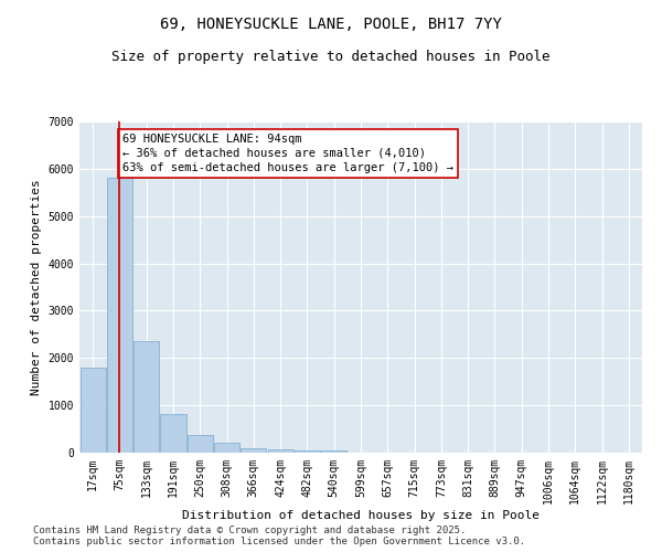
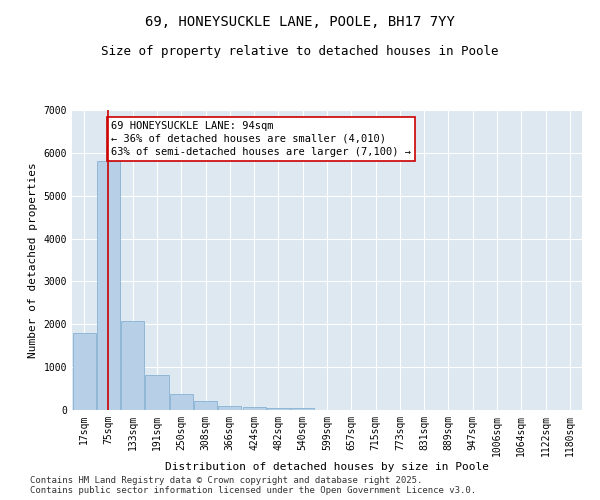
133sqm: 2350 -> 2080
